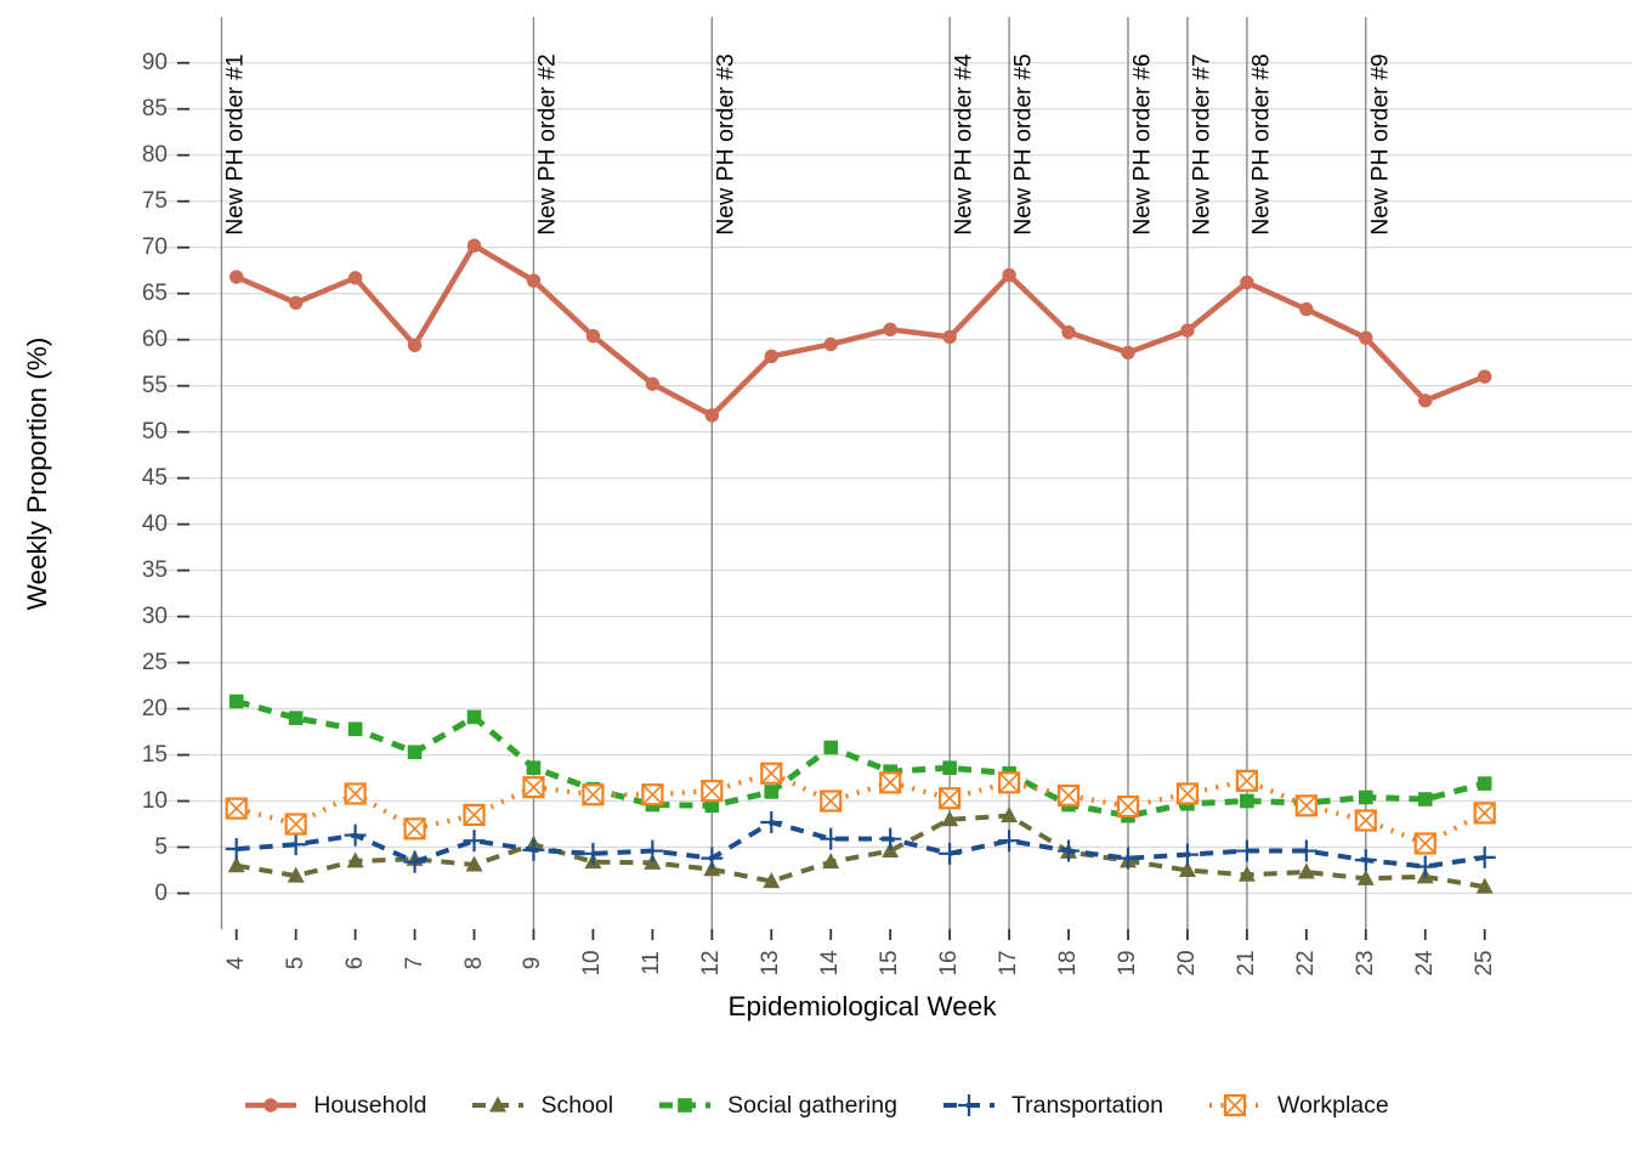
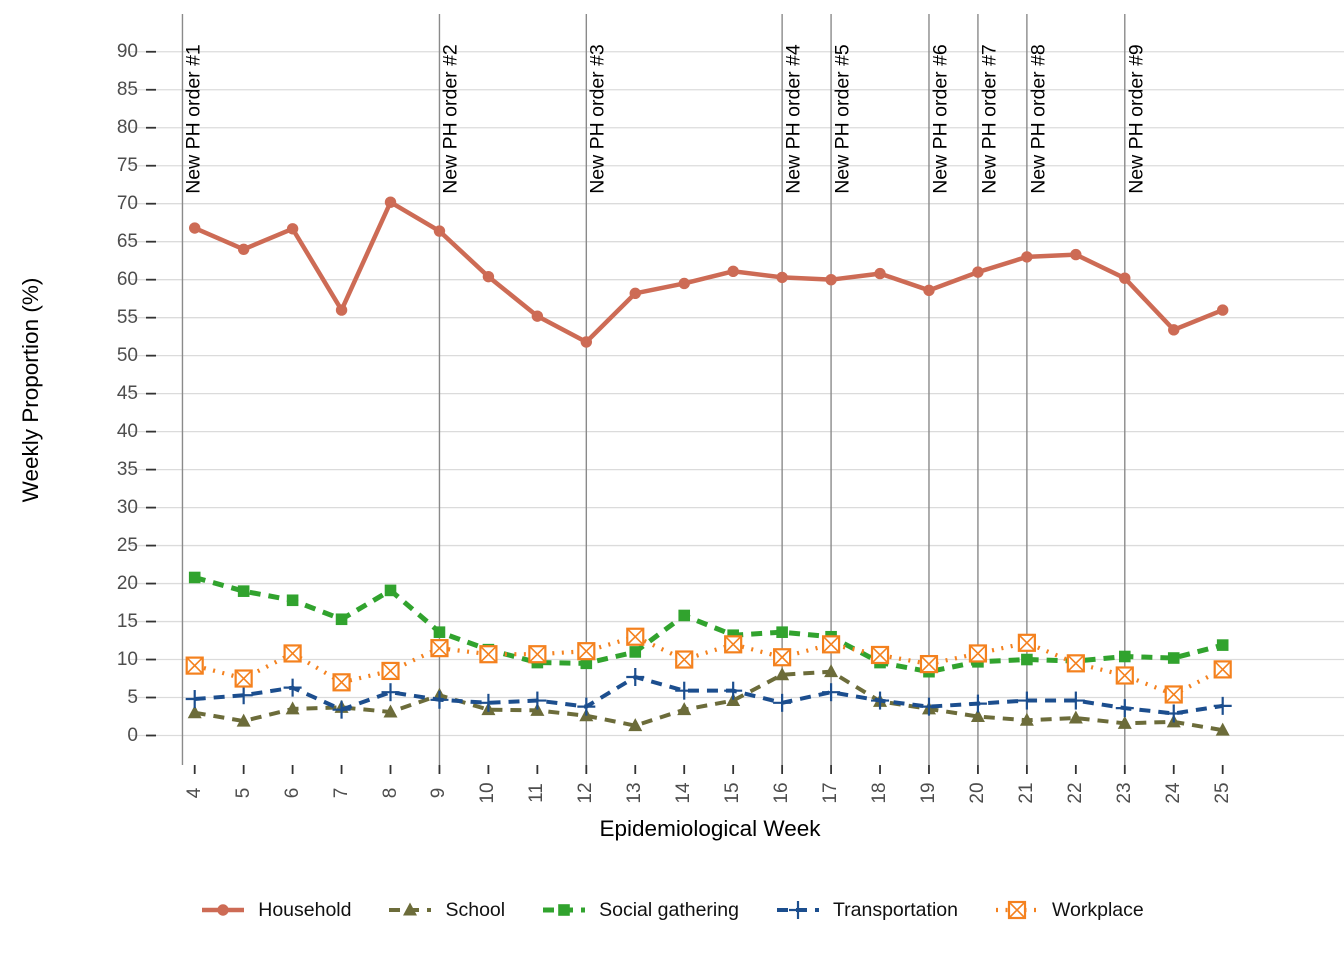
Household/7: 59 -> 56
Household/17: 67 -> 60
Household/21: 66 -> 63
